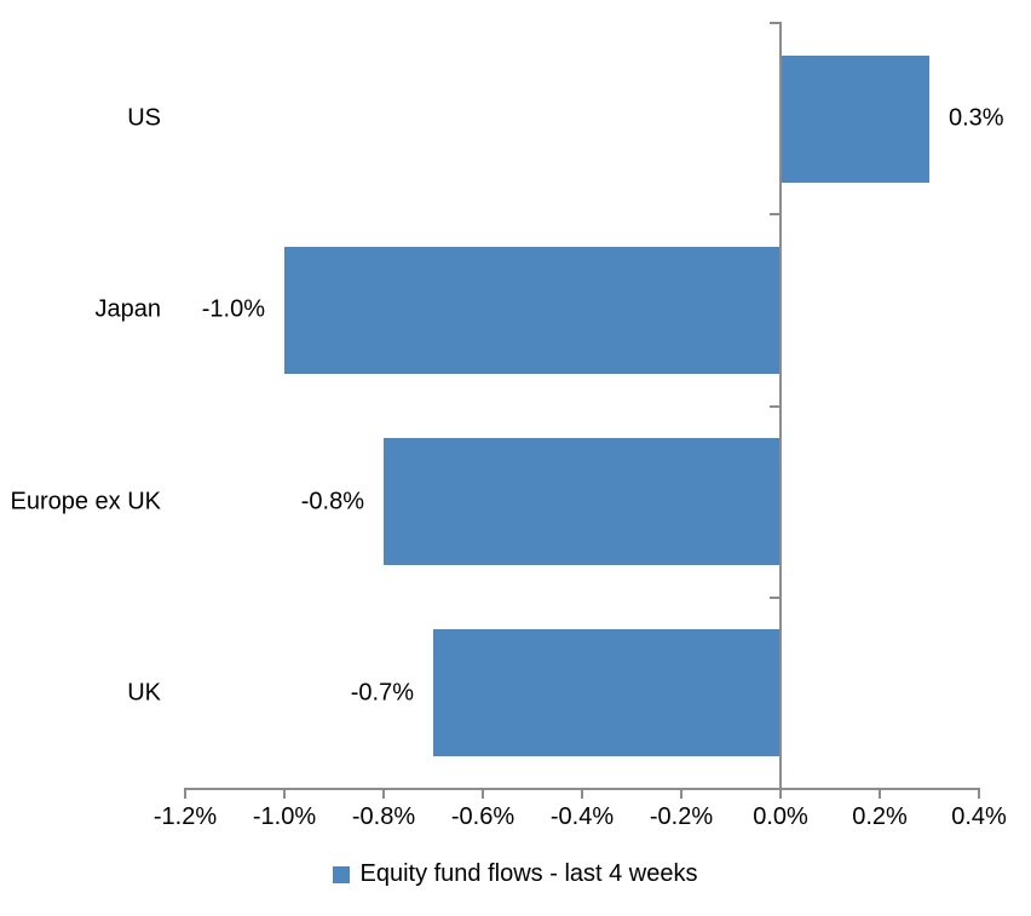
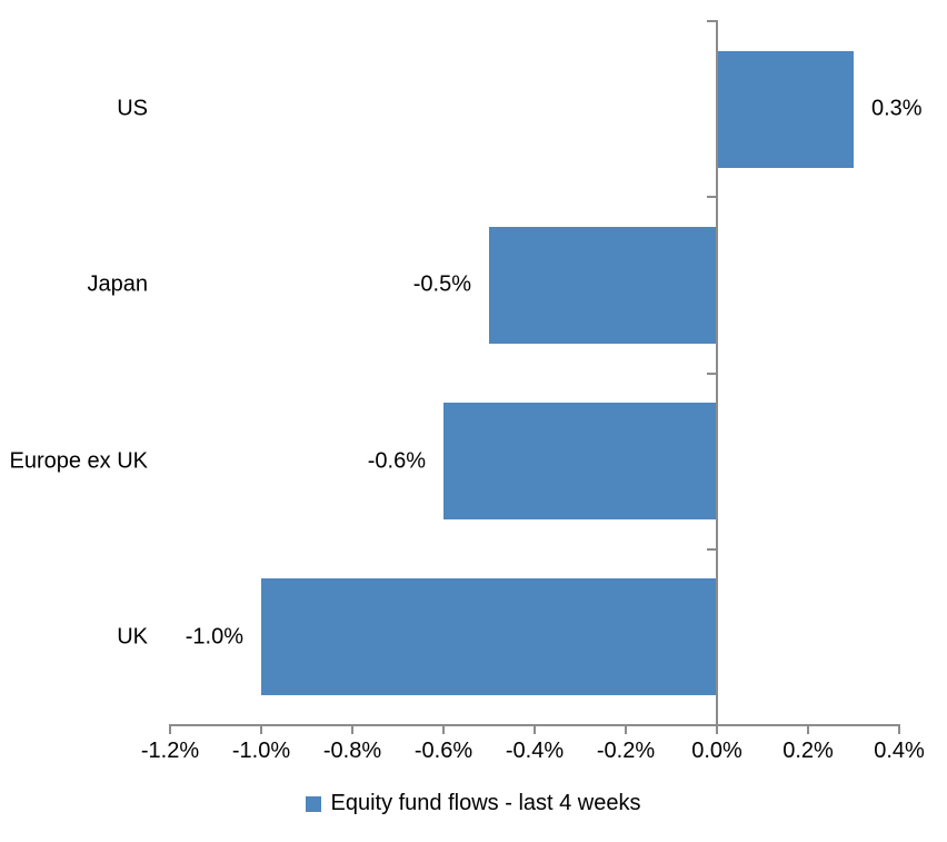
Japan: -1.0% -> -0.5%
Europe ex UK: -0.8% -> -0.6%
UK: -0.7% -> -1.0%
